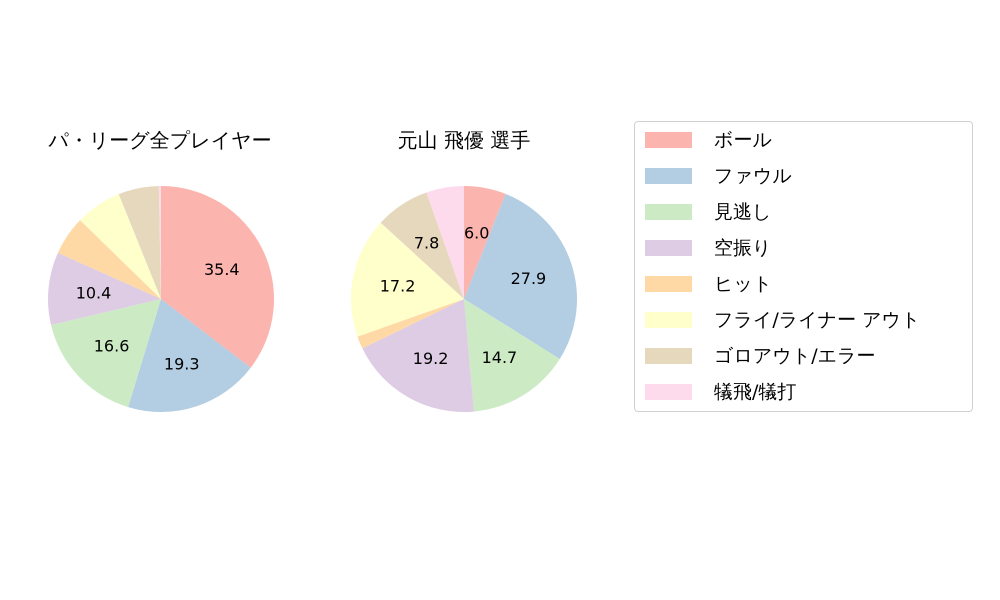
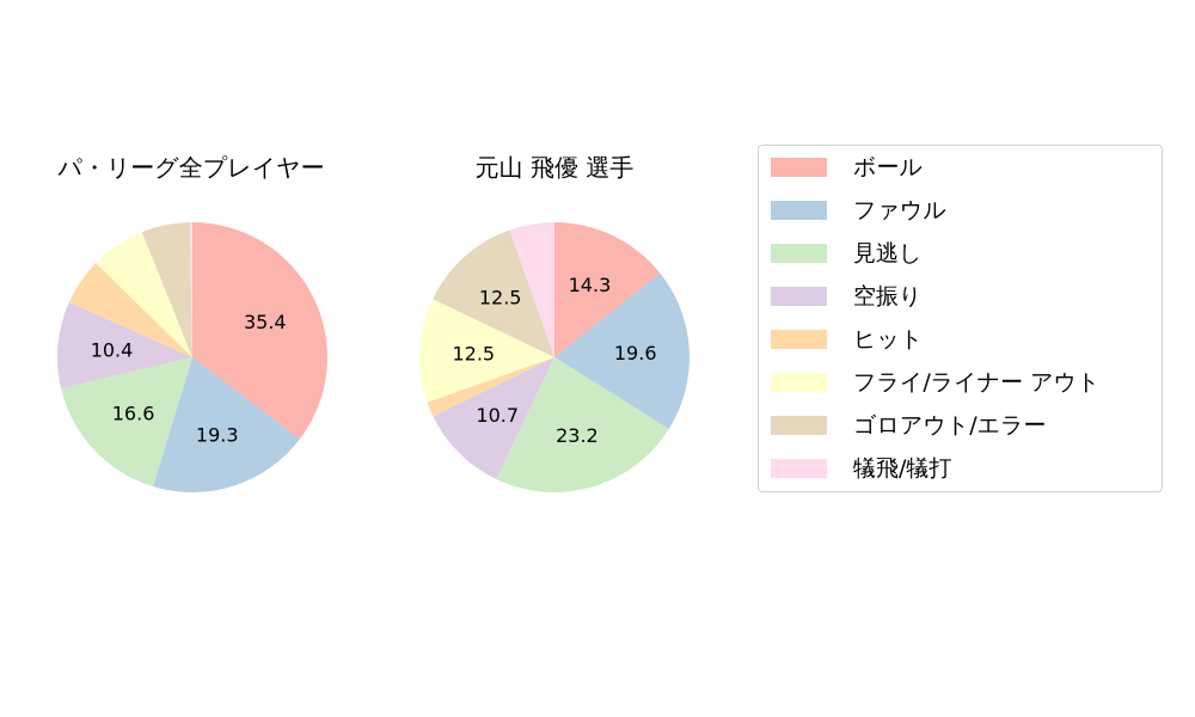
元山 飛優 選手/ボール: 6.0 -> 14.3
元山 飛優 選手/ファウル: 27.9 -> 19.6
元山 飛優 選手/見逃し: 14.7 -> 23.2
元山 飛優 選手/空振り: 19.2 -> 10.7
元山 飛優 選手/フライ/ライナー アウト: 17.2 -> 12.5
元山 飛優 選手/ゴロアウト/エラー: 7.8 -> 12.5
